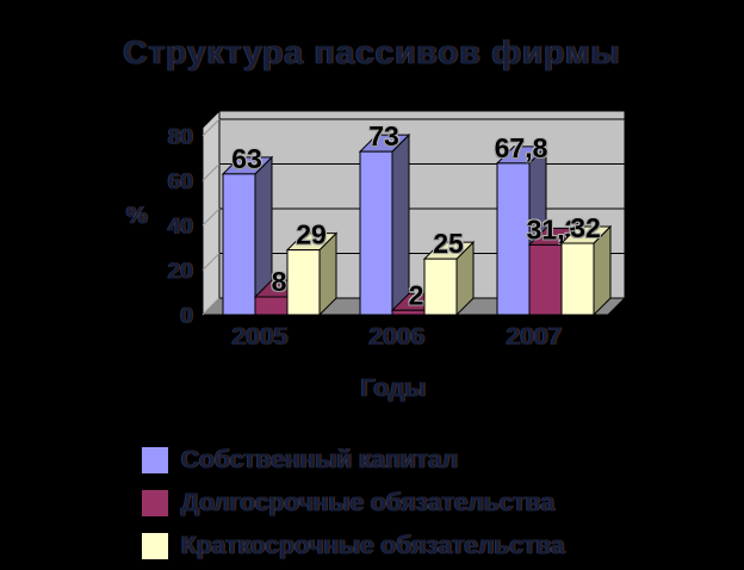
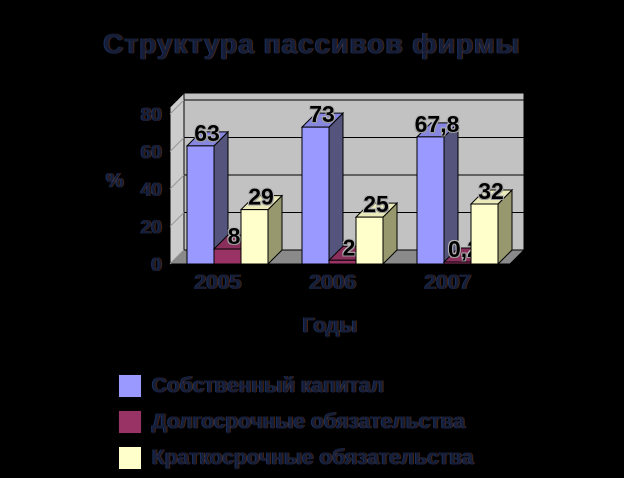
Долгосрочные обязательства/2007: 31,3 -> 0,2
